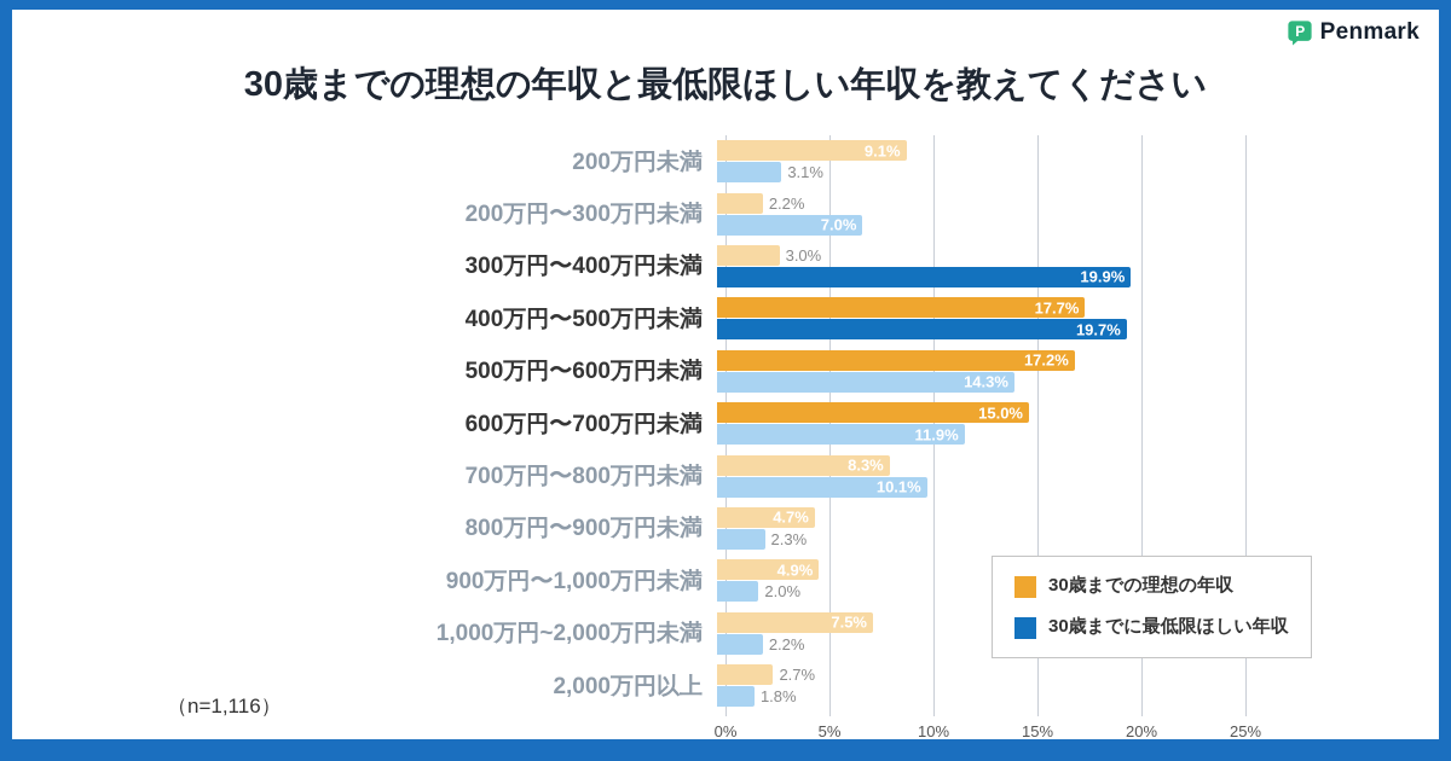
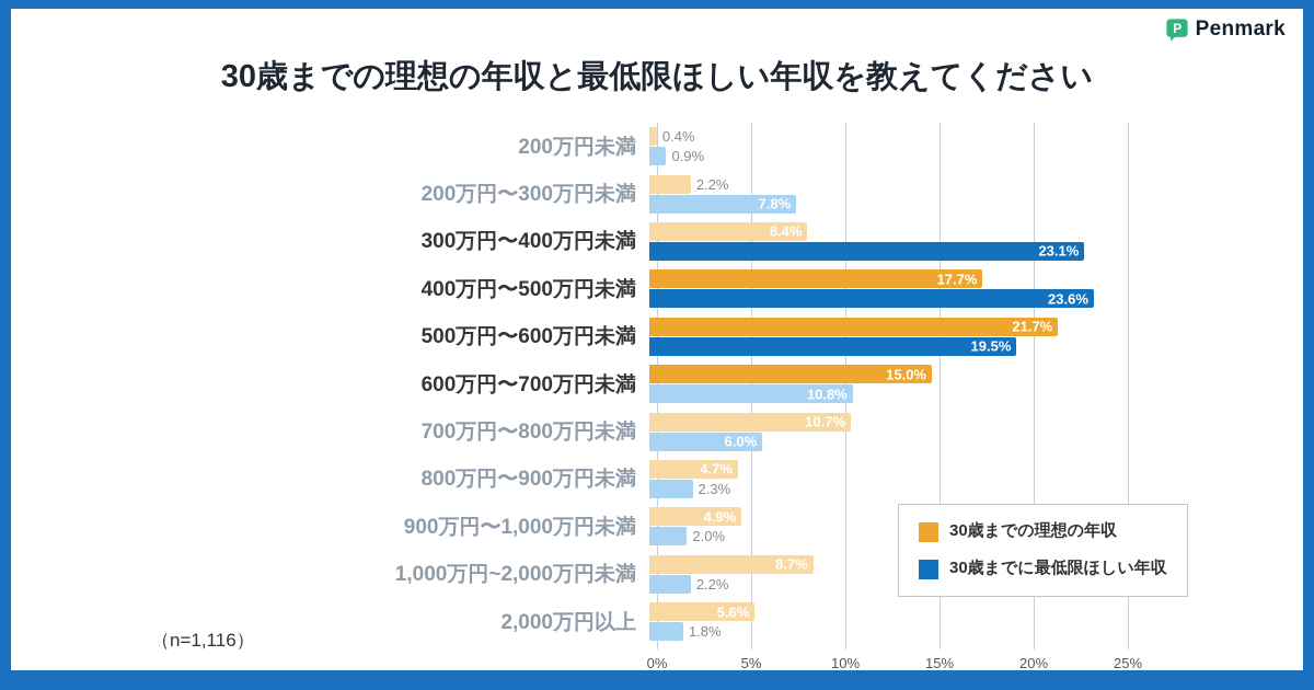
30歳までの理想の年収/200万円未満: 9.1% -> 0.4%
30歳までに最低限ほしい年収/200万円未満: 3.1% -> 0.9%
30歳までに最低限ほしい年収/200万円〜300万円未満: 7.0% -> 7.8%
30歳までの理想の年収/300万円〜400万円未満: 3.0% -> 8.4%
30歳までに最低限ほしい年収/300万円〜400万円未満: 19.9% -> 23.1%
30歳までに最低限ほしい年収/400万円〜500万円未満: 19.7% -> 23.6%
30歳までの理想の年収/500万円〜600万円未満: 17.2% -> 21.7%
30歳までに最低限ほしい年収/500万円〜600万円未満: 14.3% -> 19.5%
30歳までに最低限ほしい年収/600万円〜700万円未満: 11.9% -> 10.8%
30歳までの理想の年収/700万円〜800万円未満: 8.3% -> 10.7%
30歳までに最低限ほしい年収/700万円〜800万円未満: 10.1% -> 6.0%
30歳までの理想の年収/1,000万円~2,000万円未満: 7.5% -> 8.7%
30歳までの理想の年収/2,000万円以上: 2.7% -> 5.6%
